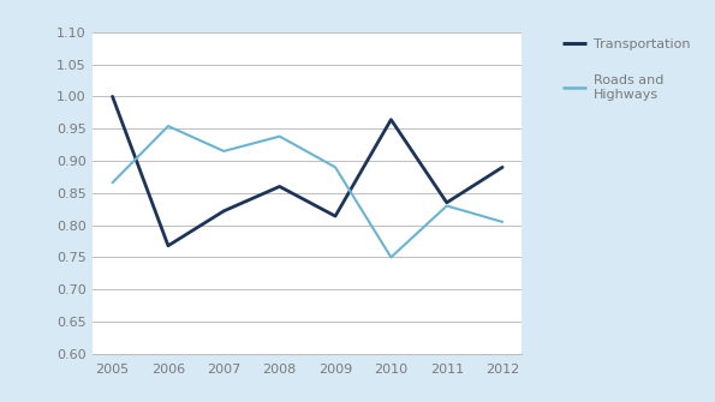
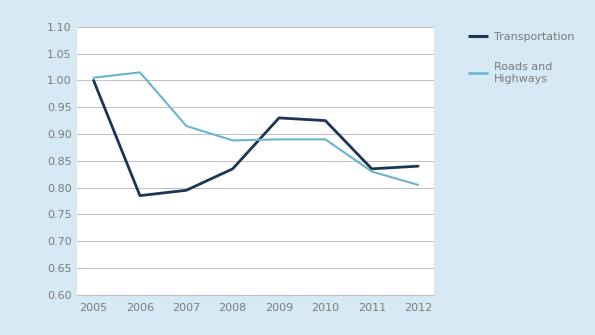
Roads and Highways/2005: 0.866 -> 1.005
Transportation/2006: 0.768 -> 0.785
Roads and Highways/2006: 0.954 -> 1.015
Transportation/2007: 0.822 -> 0.795
Transportation/2008: 0.860 -> 0.835
Roads and Highways/2008: 0.938 -> 0.888
Transportation/2009: 0.814 -> 0.930
Transportation/2010: 0.964 -> 0.925
Roads and Highways/2010: 0.750 -> 0.890
Transportation/2012: 0.890 -> 0.840
